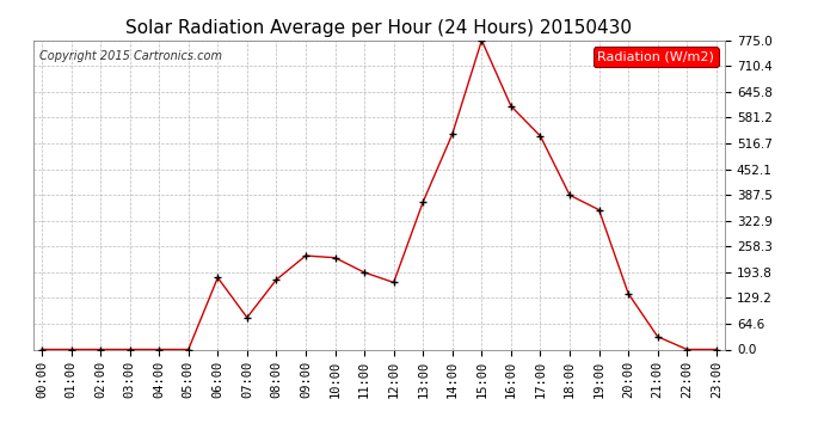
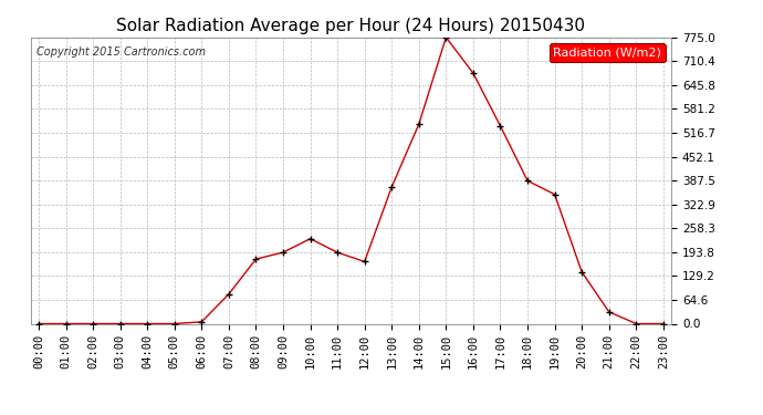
06:00: 180 -> 5
09:00: 235 -> 193
16:00: 610 -> 678
